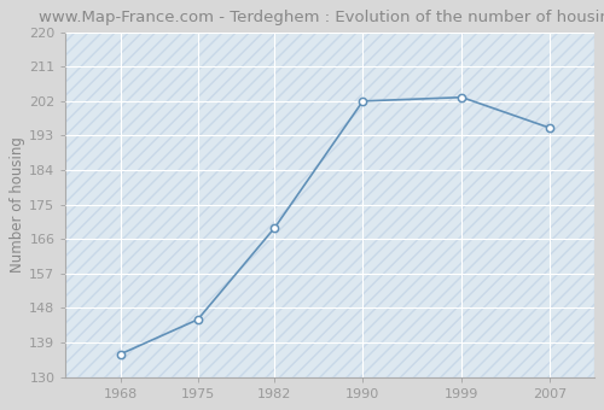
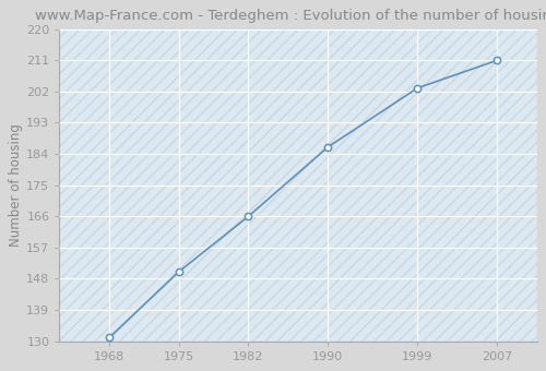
1968: 136 -> 131
1975: 145 -> 150
1982: 169 -> 166
1990: 202 -> 186
2007: 195 -> 211
